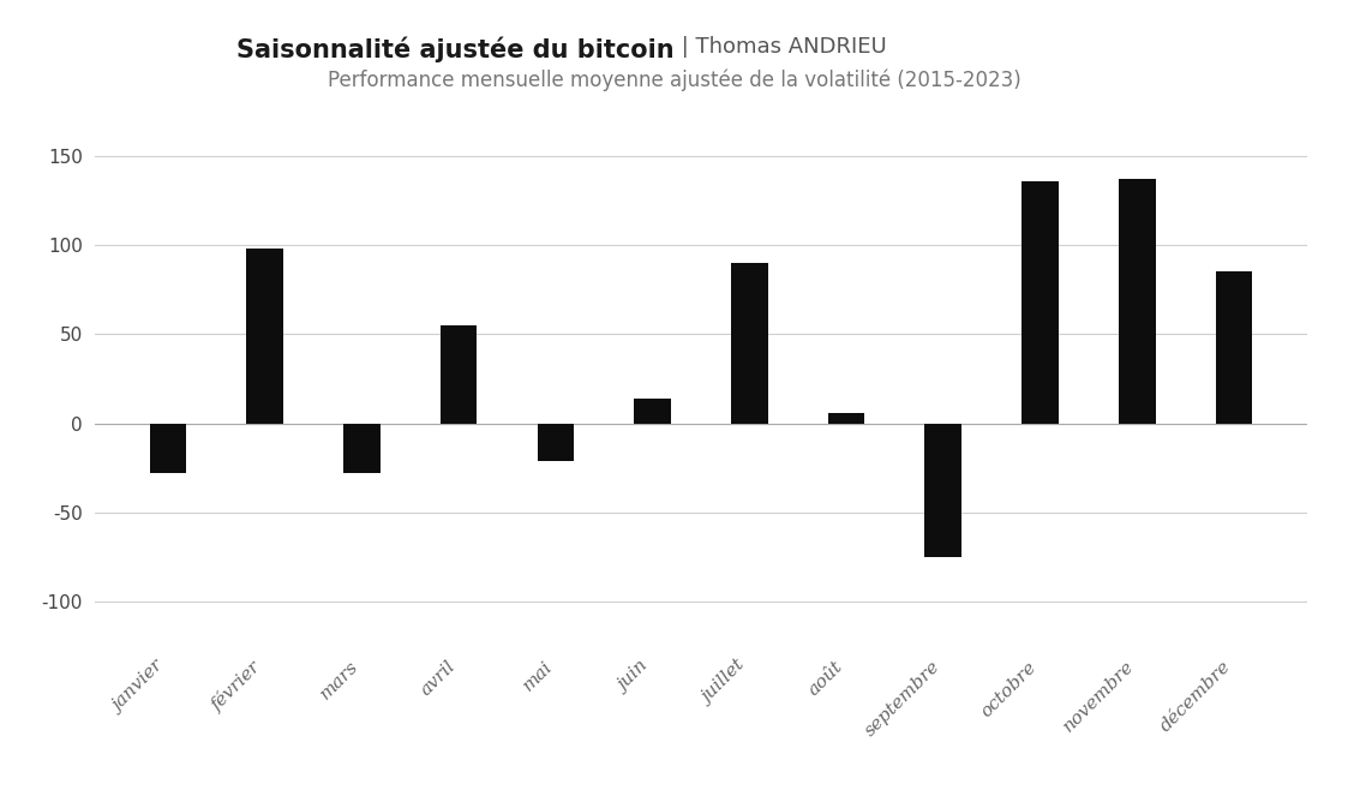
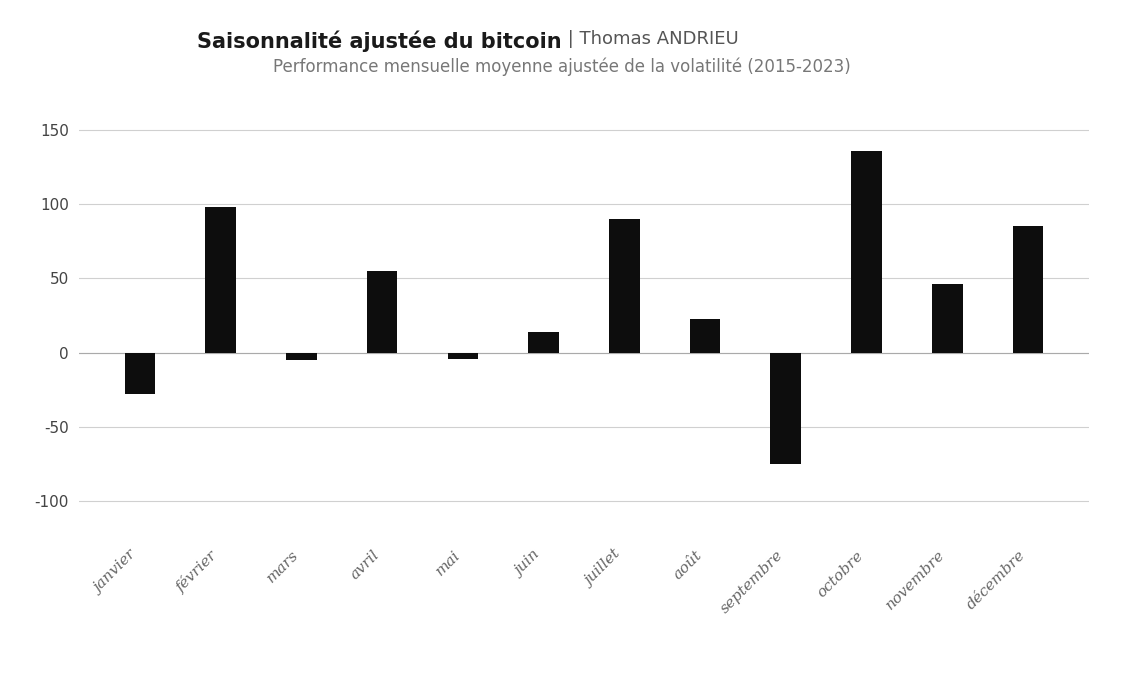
mars: -28 -> -5
mai: -21 -> -4
août: 6 -> 23
novembre: 137 -> 46
